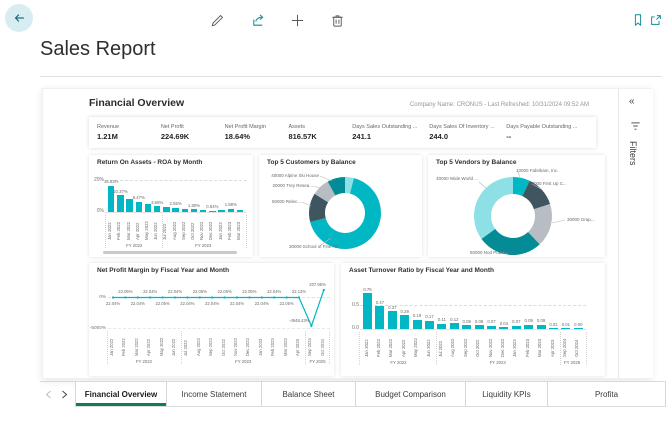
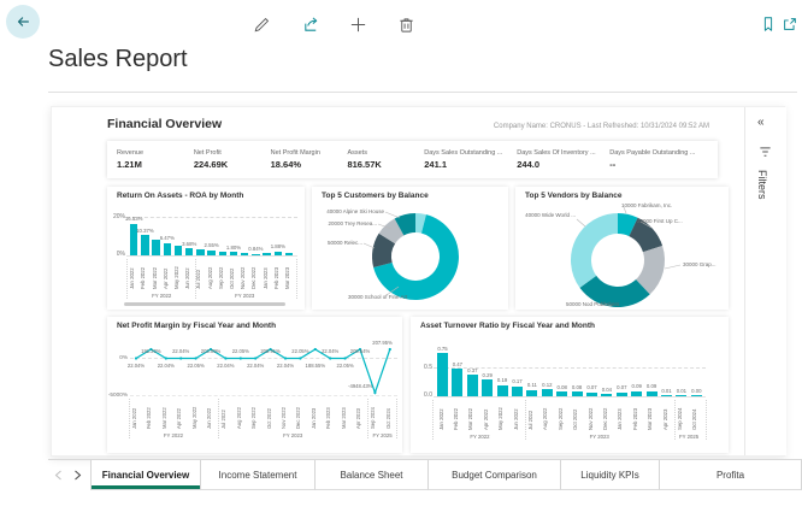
Net Profit Margin by Fiscal Year and Month/Feb 2022: 22.05% -> 191.20%
Net Profit Margin by Fiscal Year and Month/Jun 2022: 22.04% -> 203.09%
Net Profit Margin by Fiscal Year and Month/Oct 2022: 22.05% -> 209.91%
Net Profit Margin by Fiscal Year and Month/Jan 2023: 22.04% -> 188.55%
Net Profit Margin by Fiscal Year and Month/Apr 2023: 22.13% -> 208.54%
